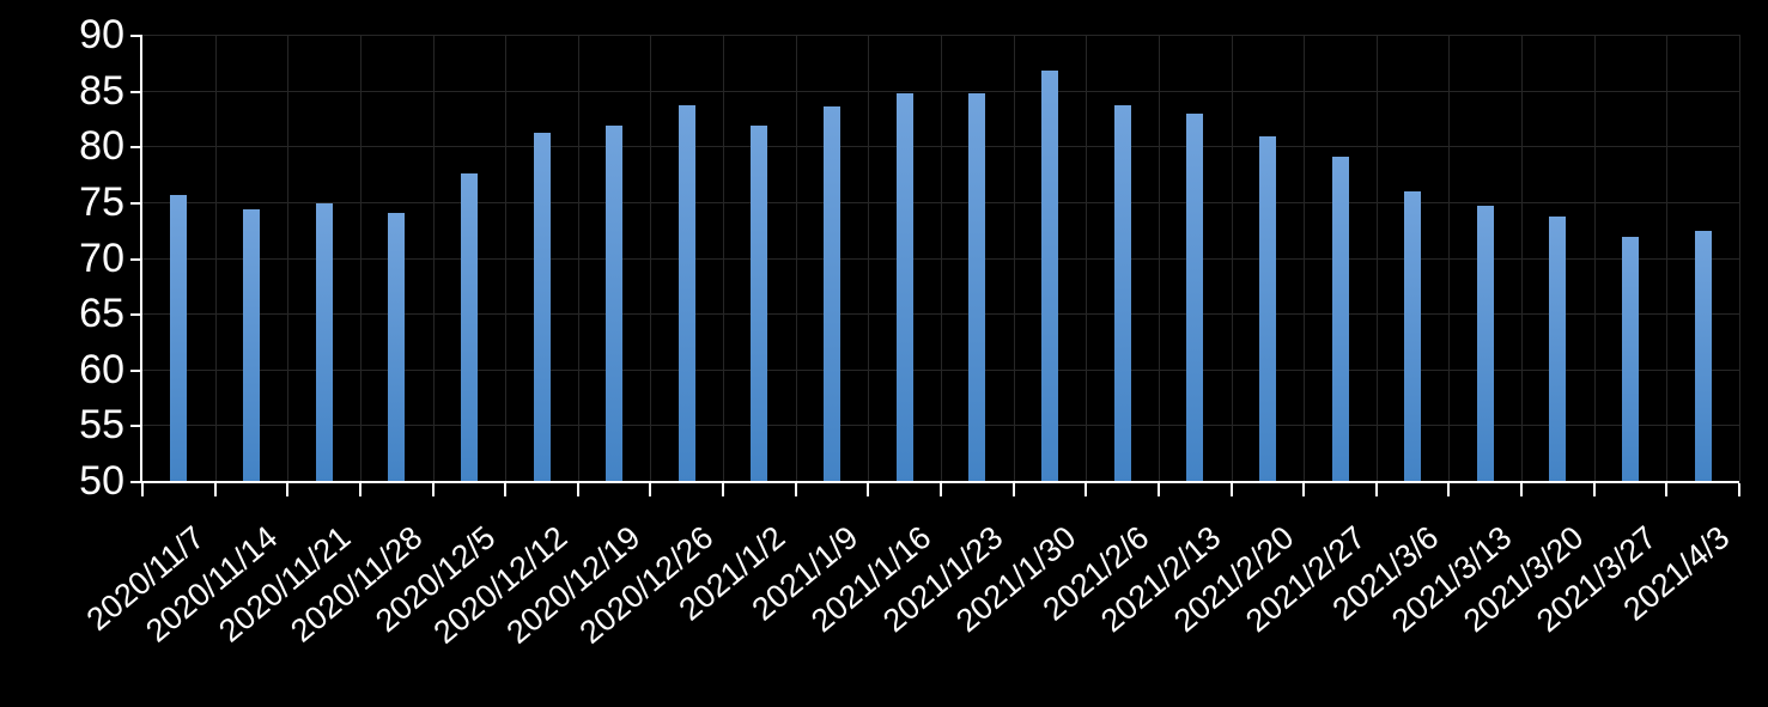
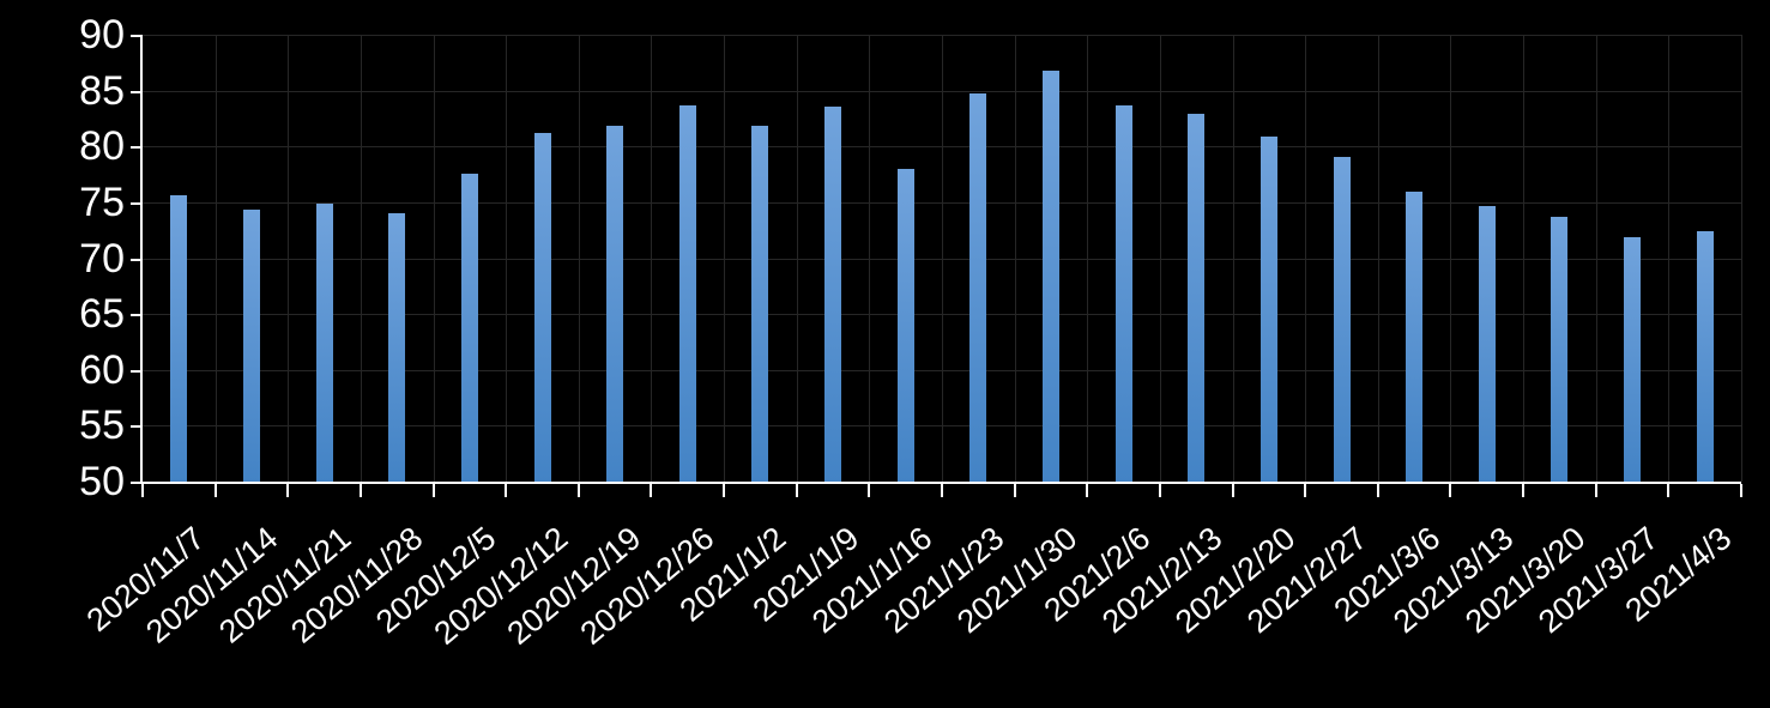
2021/1/16: 85 -> 78
